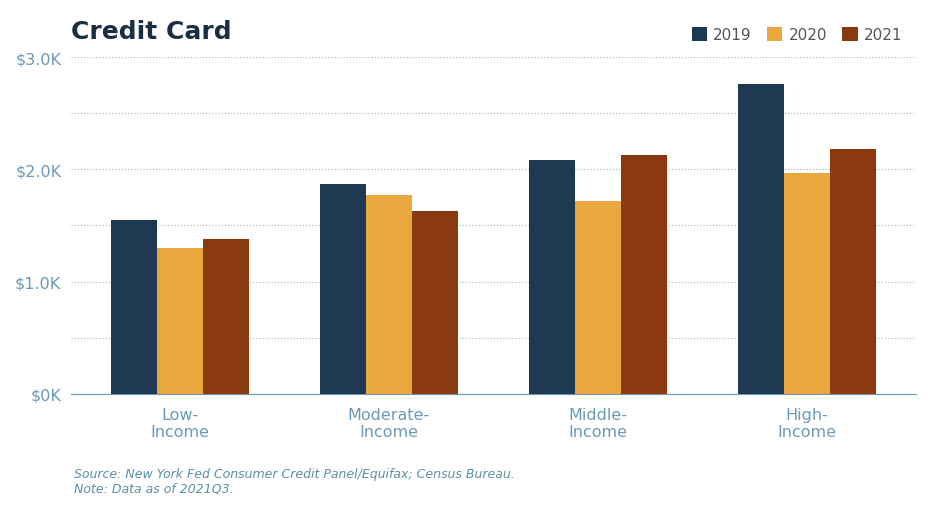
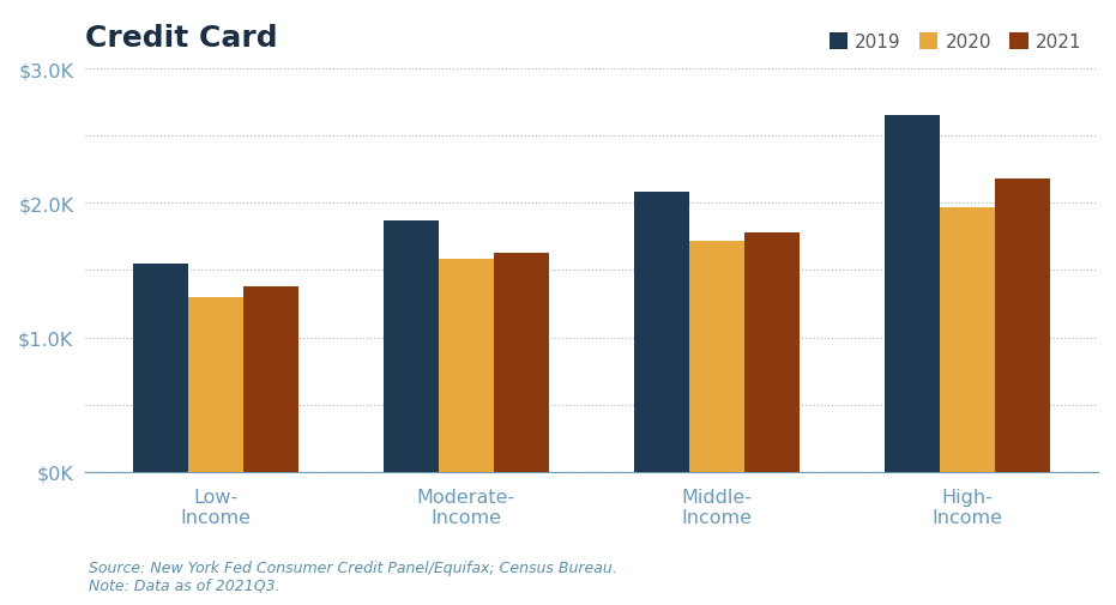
2020/Moderate- Income: $1.77K -> $1.58K
2021/Middle- Income: $2.13K -> $1.78K
2019/High- Income: $2.76K -> $2.65K
